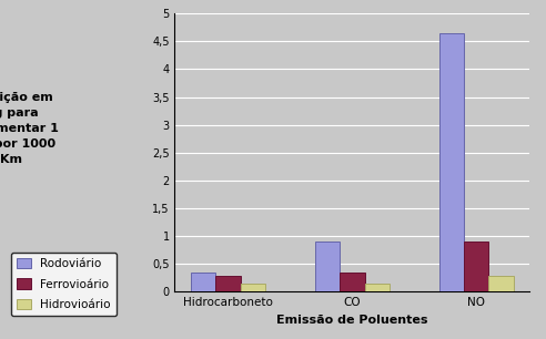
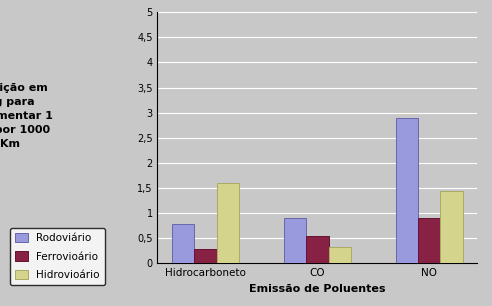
Rodoviário/Hidrocarboneto: 0,35 -> 0,78
Hidrovioário/Hidrocarboneto: 0,15 -> 1,60
Ferrovioário/CO: 0,35 -> 0,54
Hidrovioário/CO: 0,15 -> 0,32
Rodoviário/NO: 4,65 -> 2,90
Hidrovioário/NO: 0,28 -> 1,44
